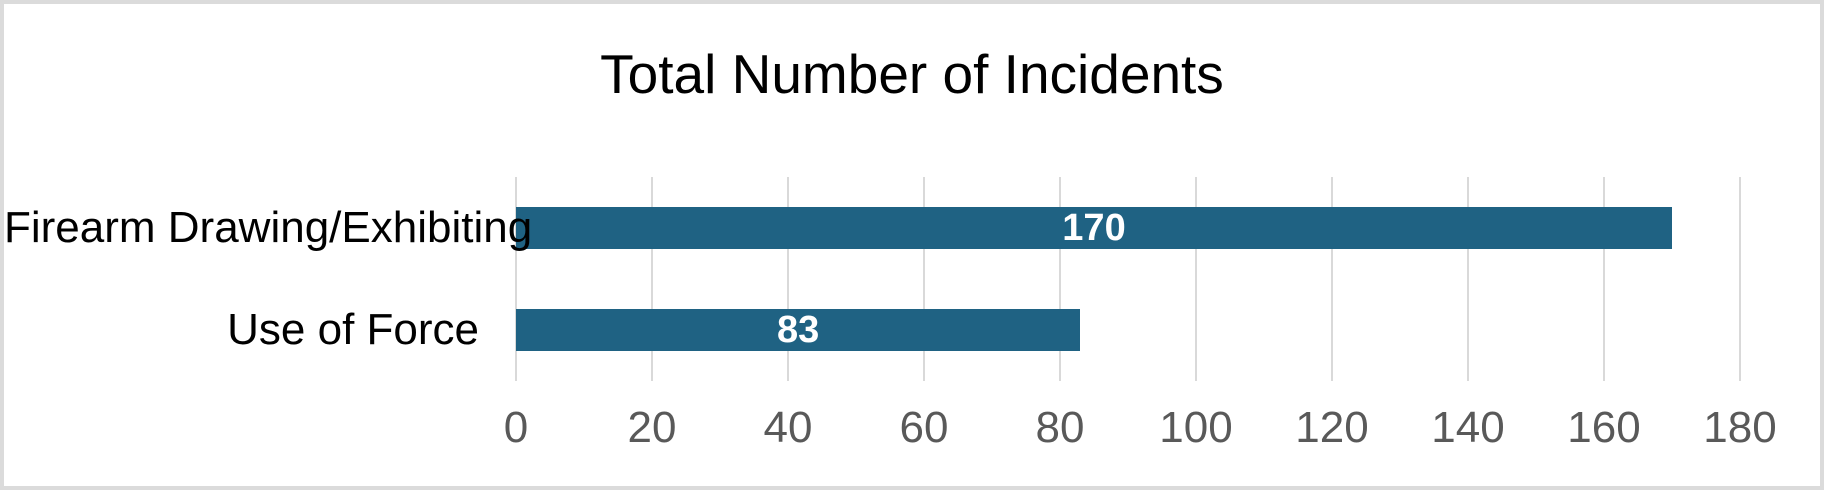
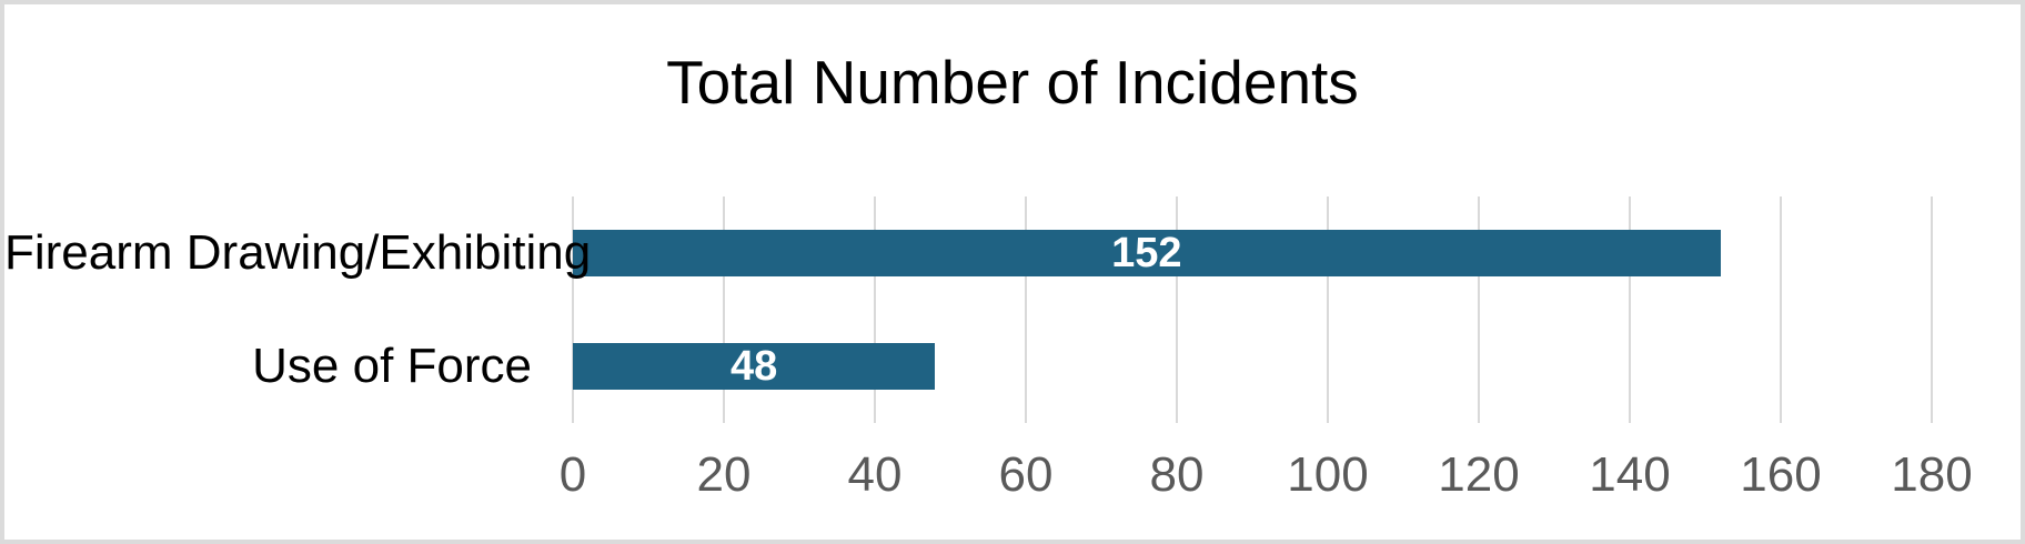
Firearm Drawing/Exhibiting: 170 -> 152
Use of Force: 83 -> 48
